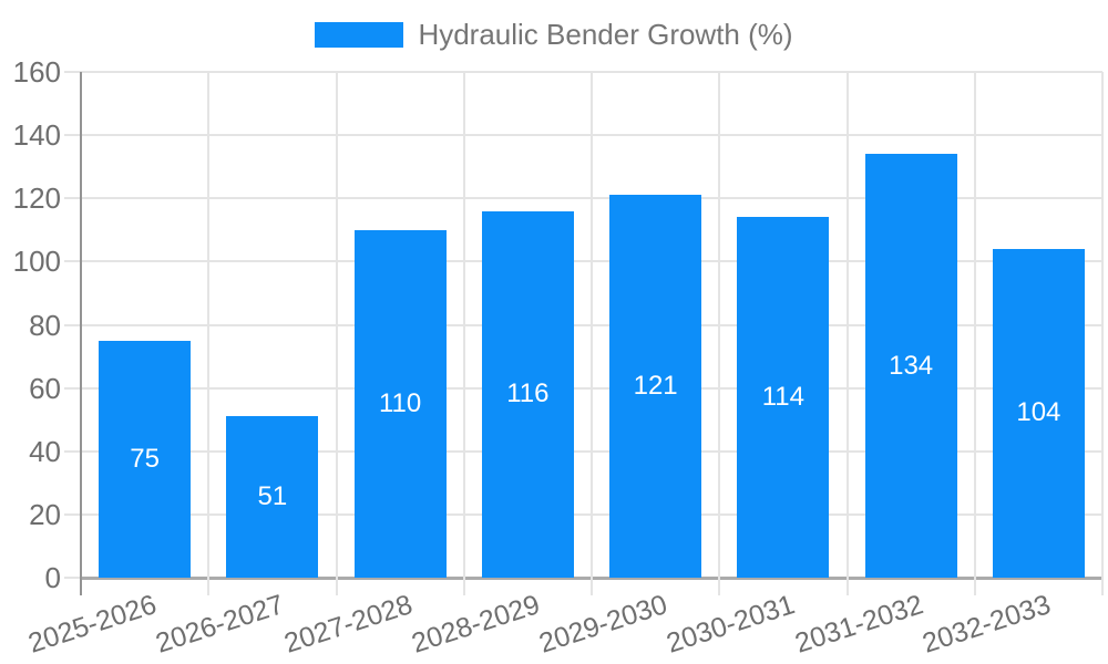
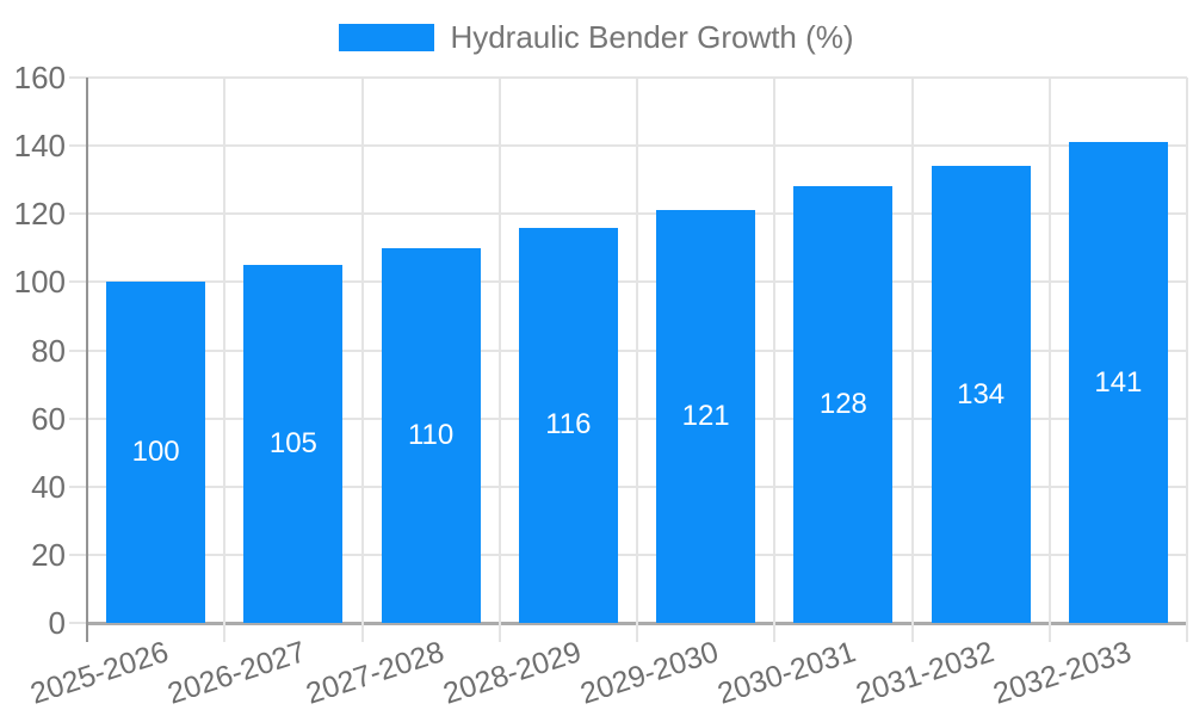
2025-2026: 75 -> 100
2026-2027: 51 -> 105
2030-2031: 114 -> 128
2032-2033: 104 -> 141
